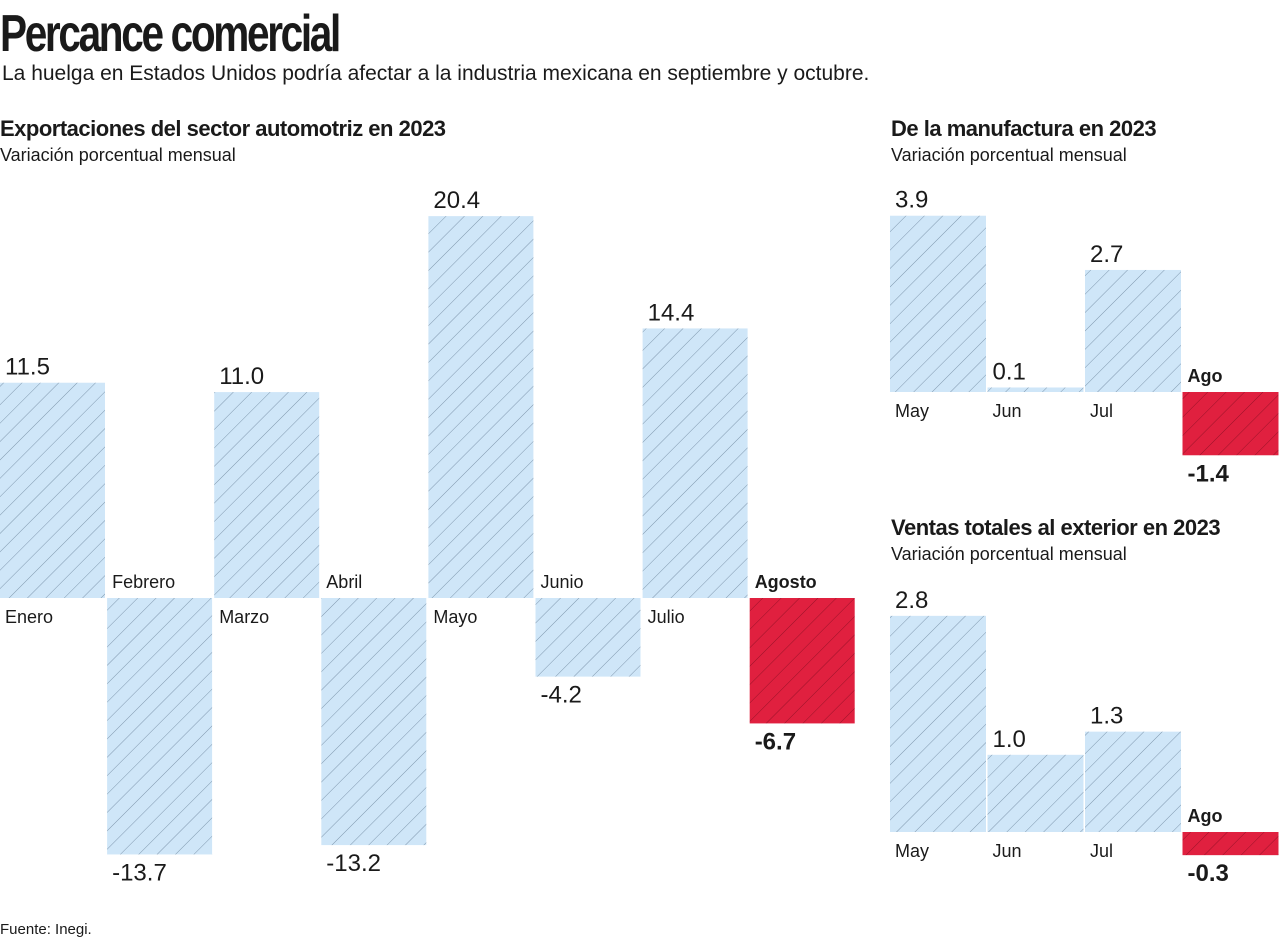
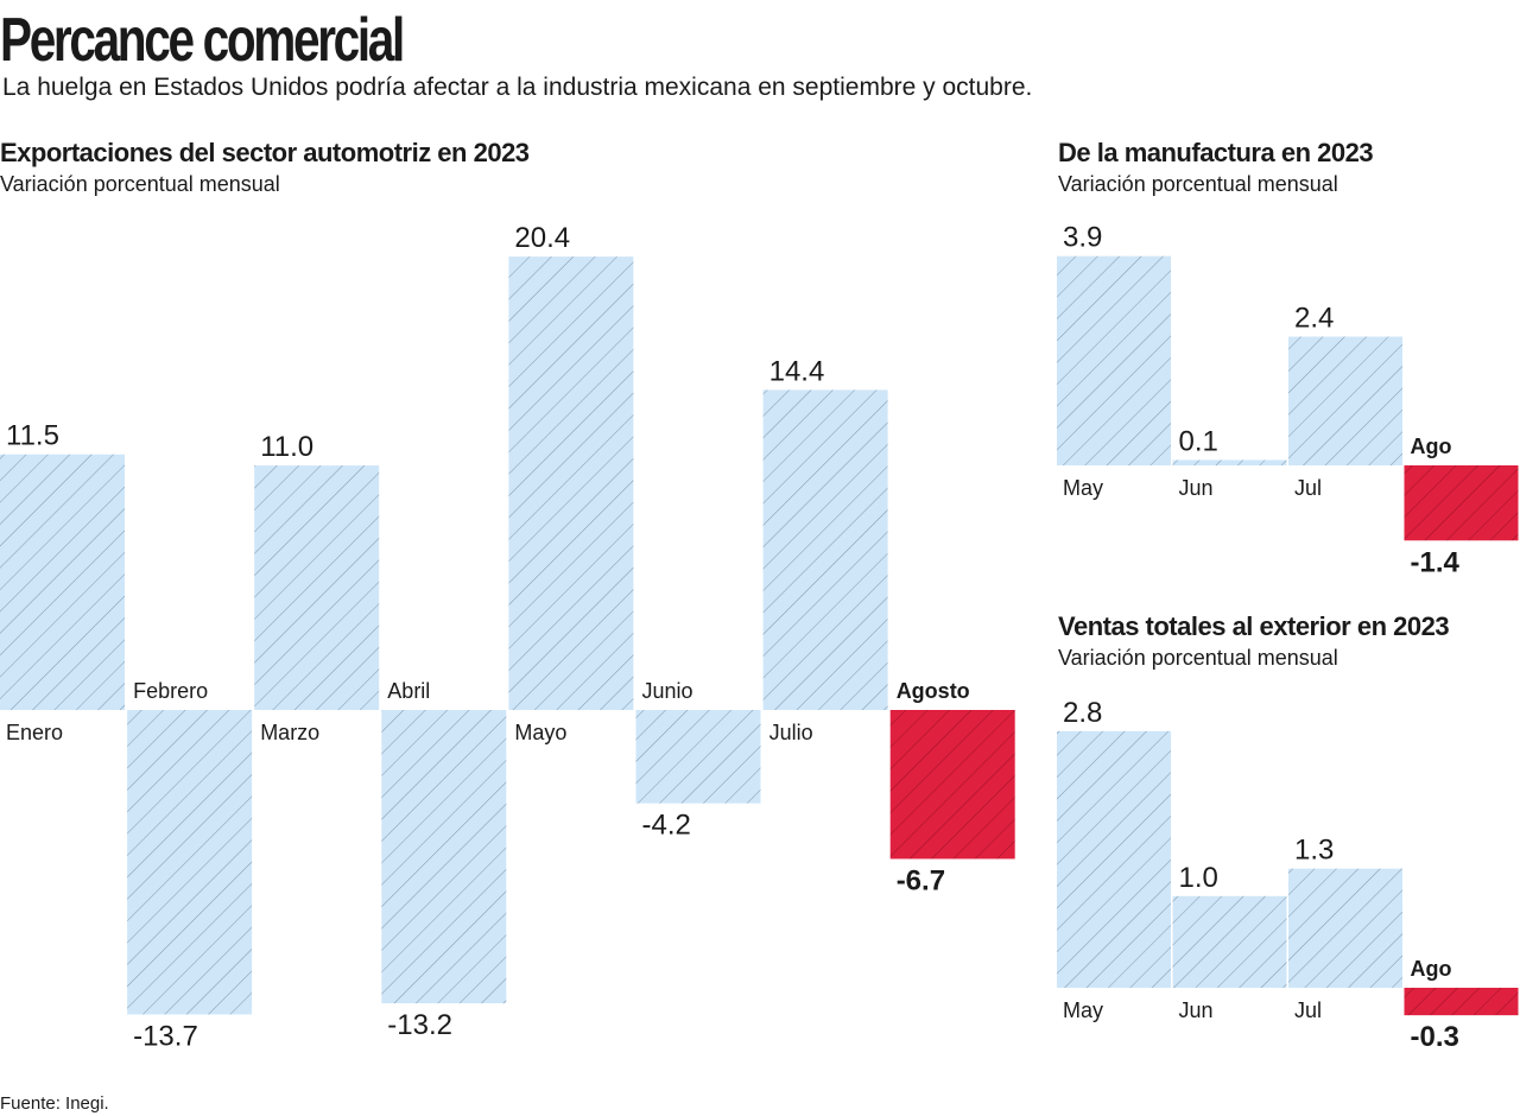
De la manufactura en 2023/Jul: 2.7 -> 2.4
